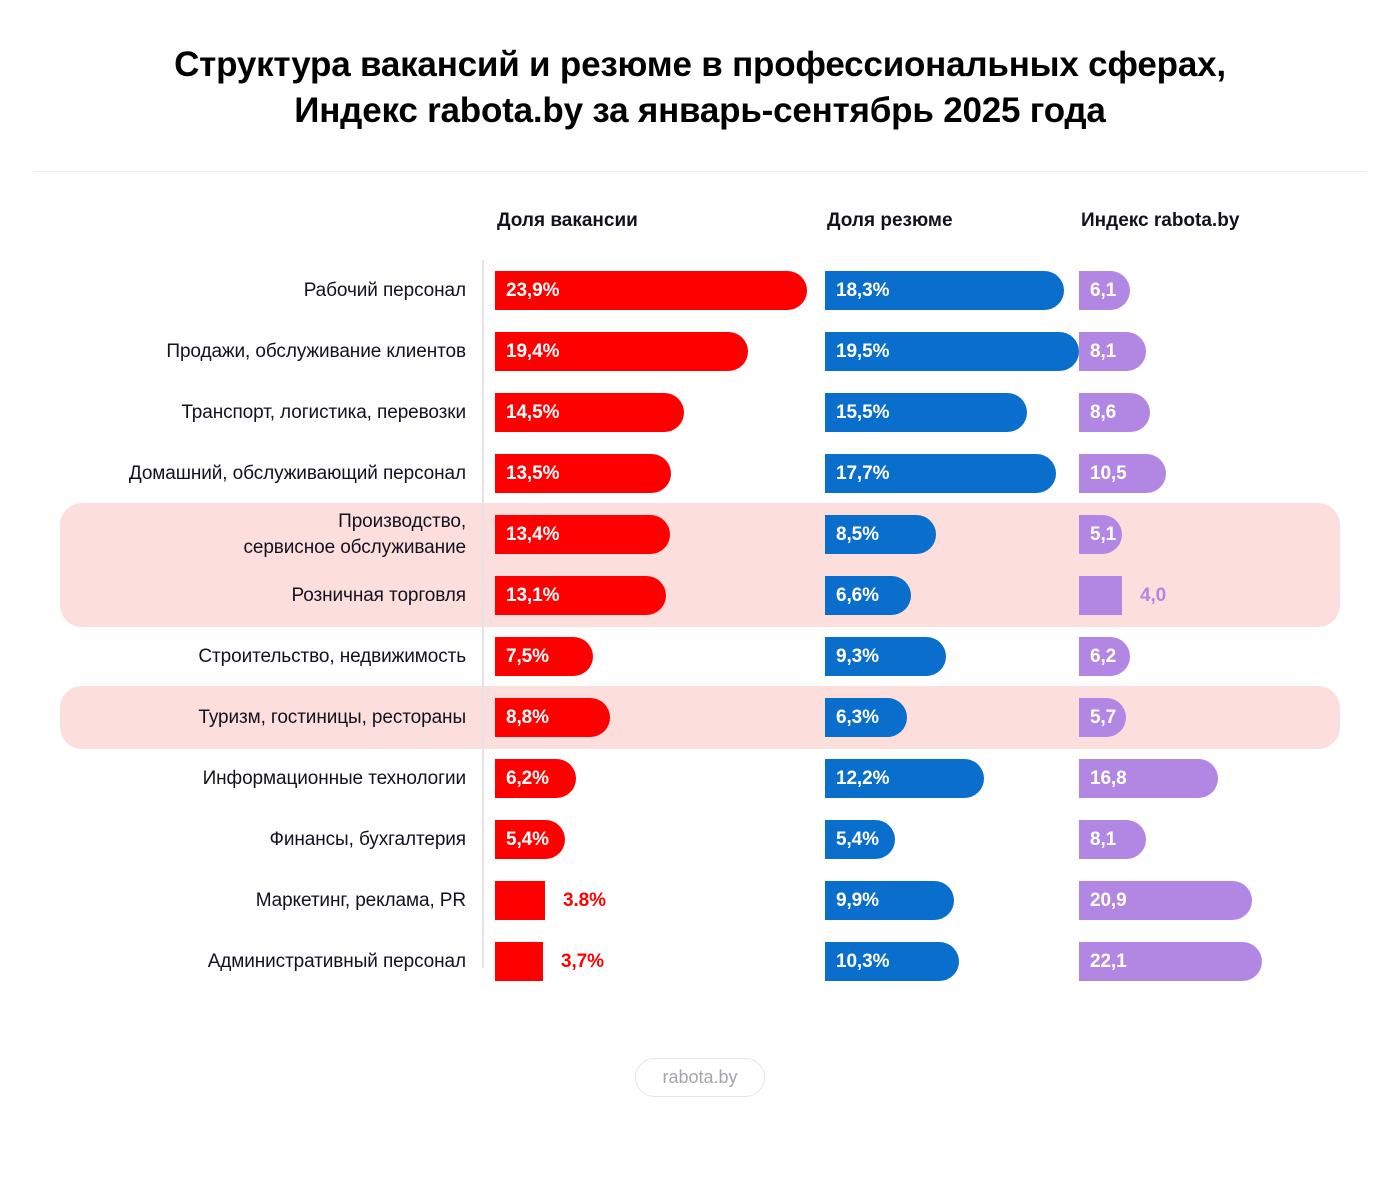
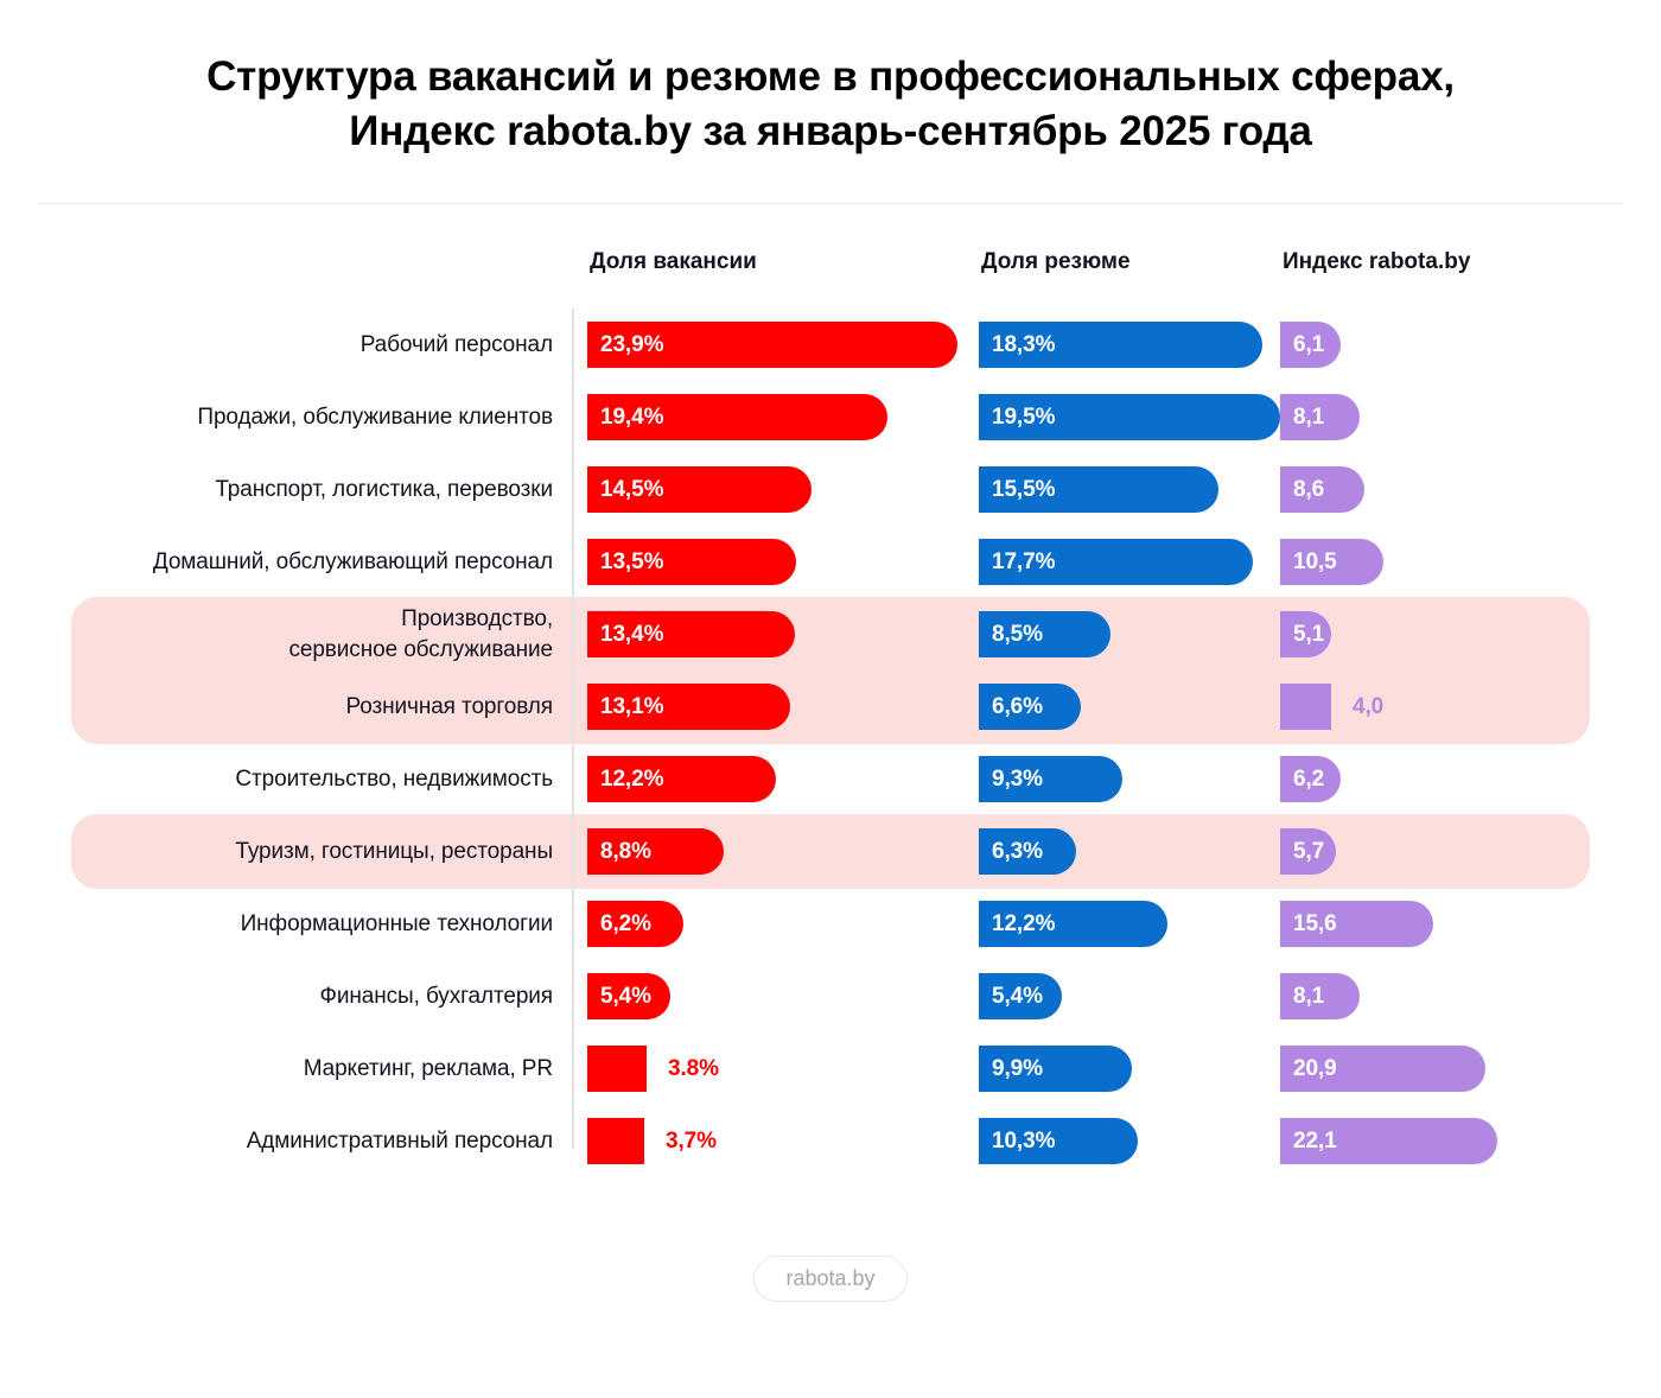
Доля вакансии/Строительство, недвижимость: 7,5% -> 12,2%
Индекс rabota.by/Информационные технологии: 16,8 -> 15,6
